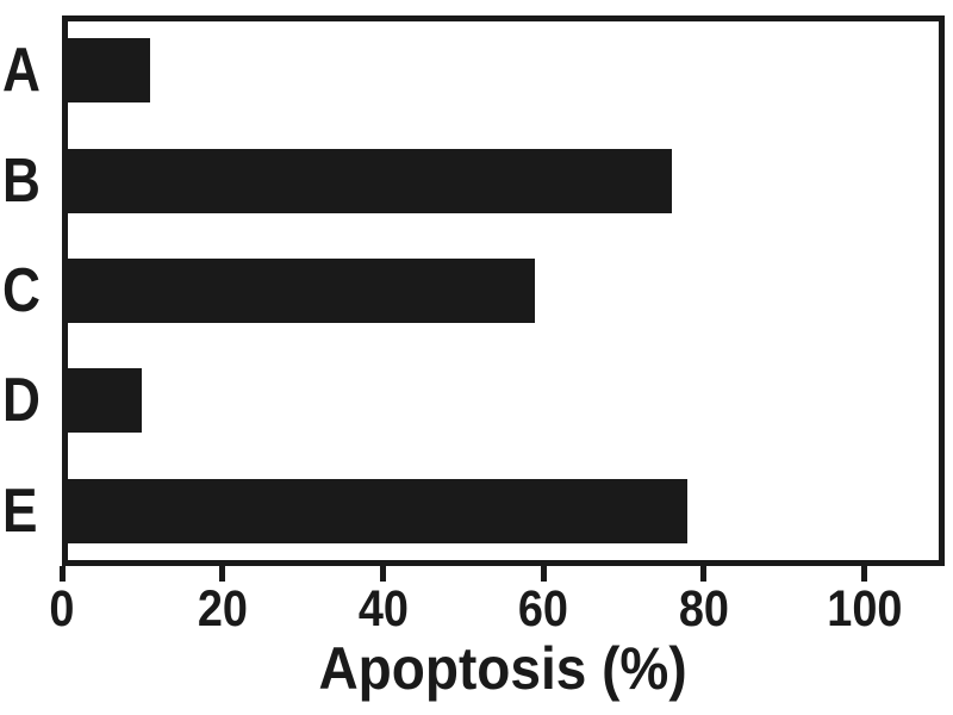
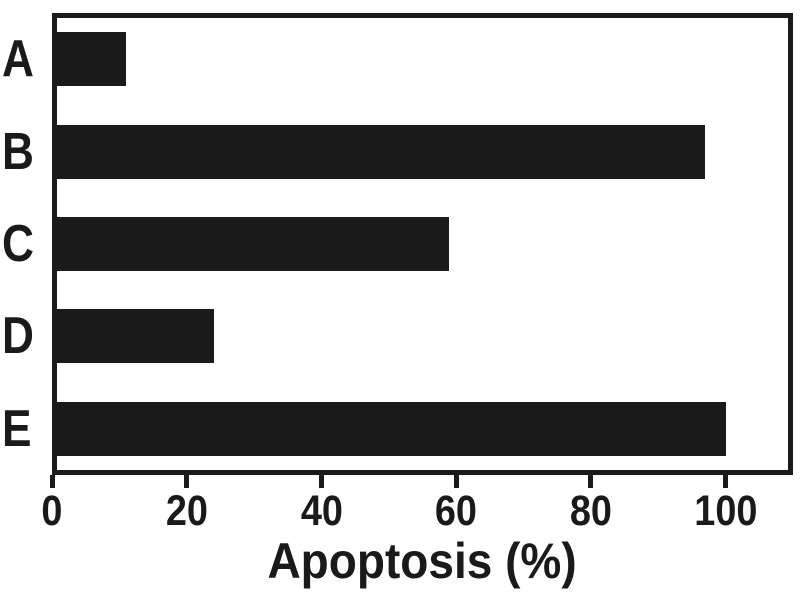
B: 76 -> 97
D: 10 -> 24
E: 78 -> 100
